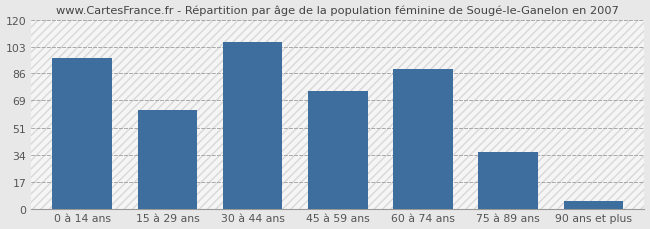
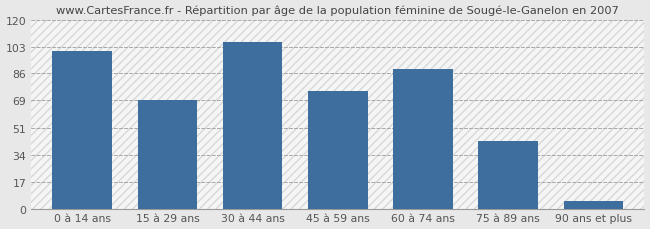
0 à 14 ans: 96 -> 100
15 à 29 ans: 63 -> 69
75 à 89 ans: 36 -> 43
